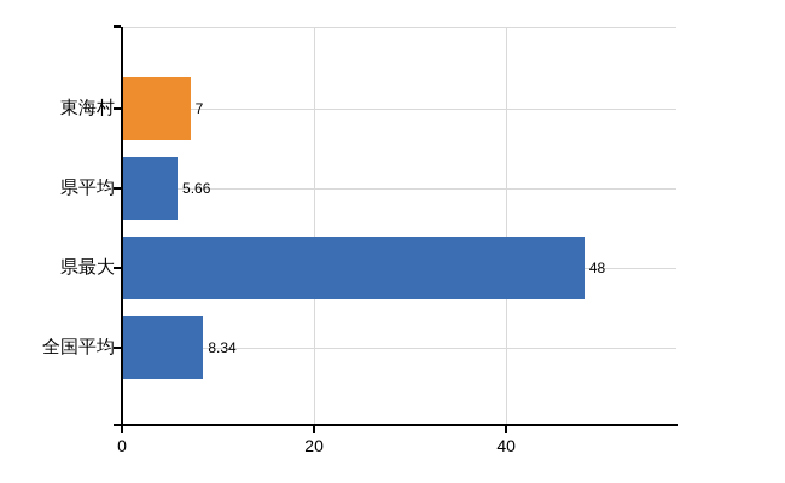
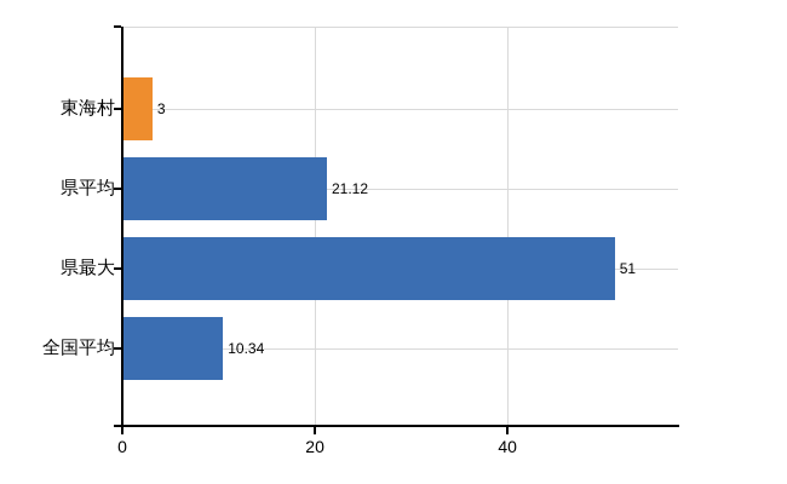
東海村: 7 -> 3
県平均: 5.66 -> 21.12
県最大: 48 -> 51
全国平均: 8.34 -> 10.34
